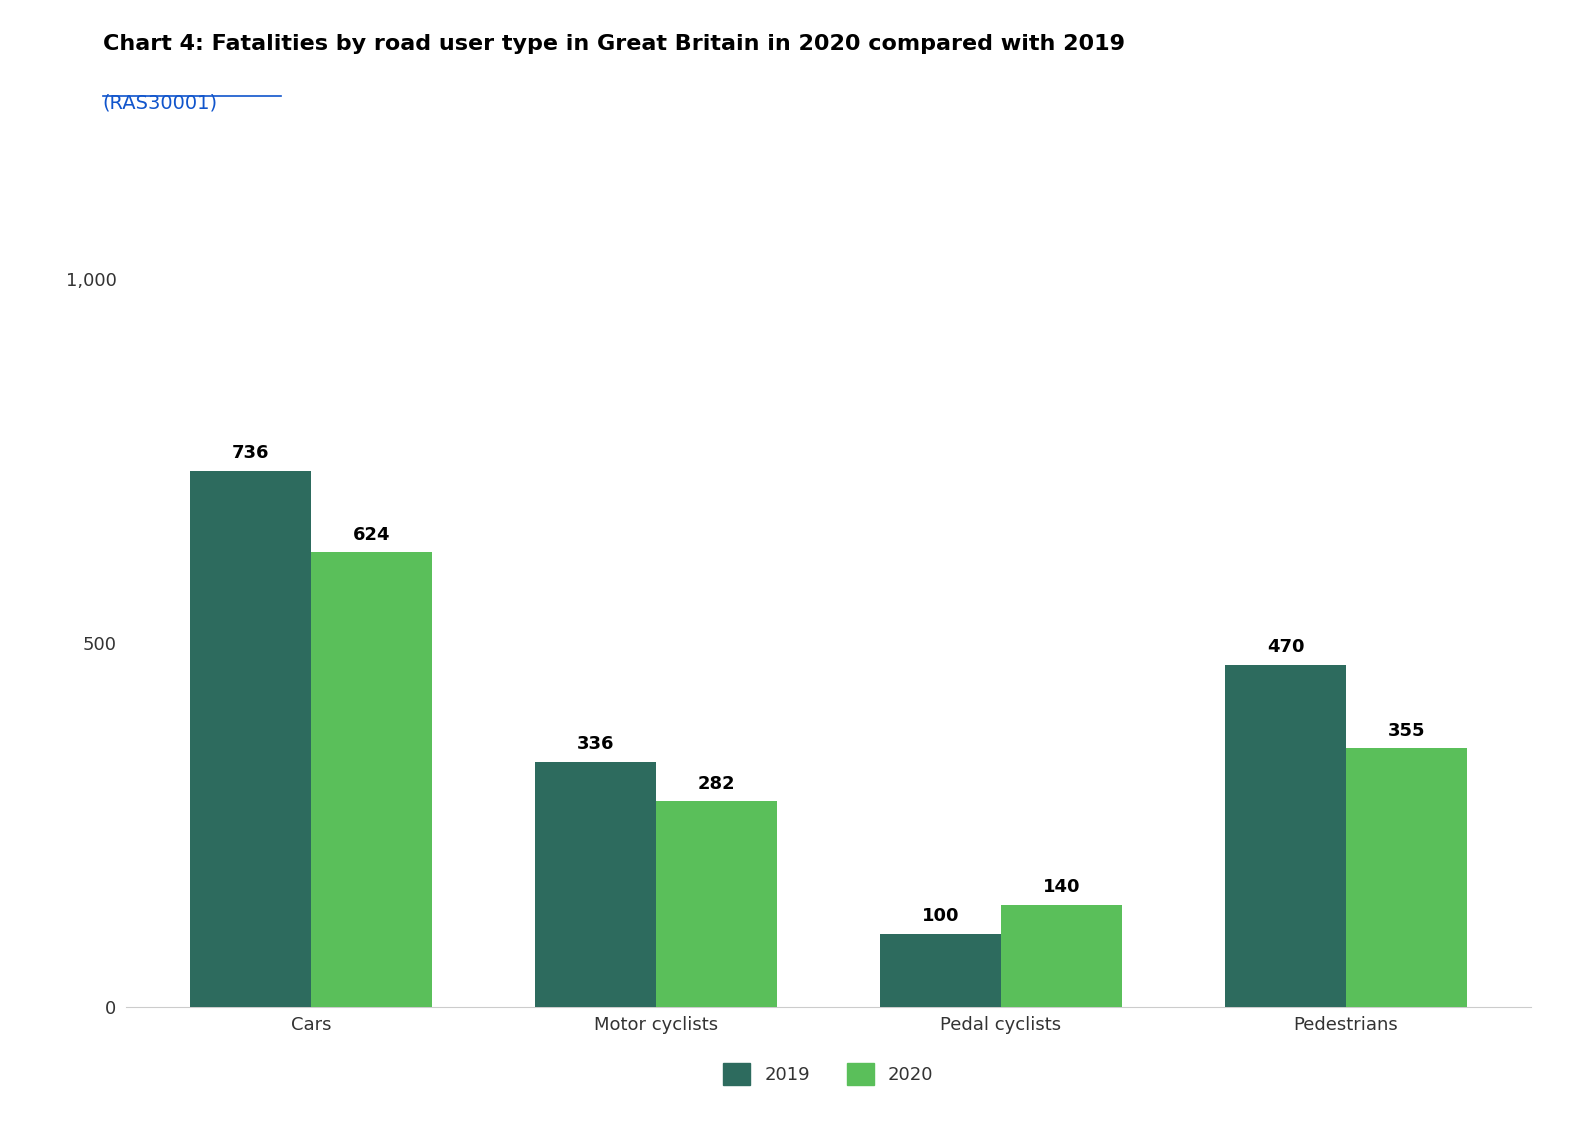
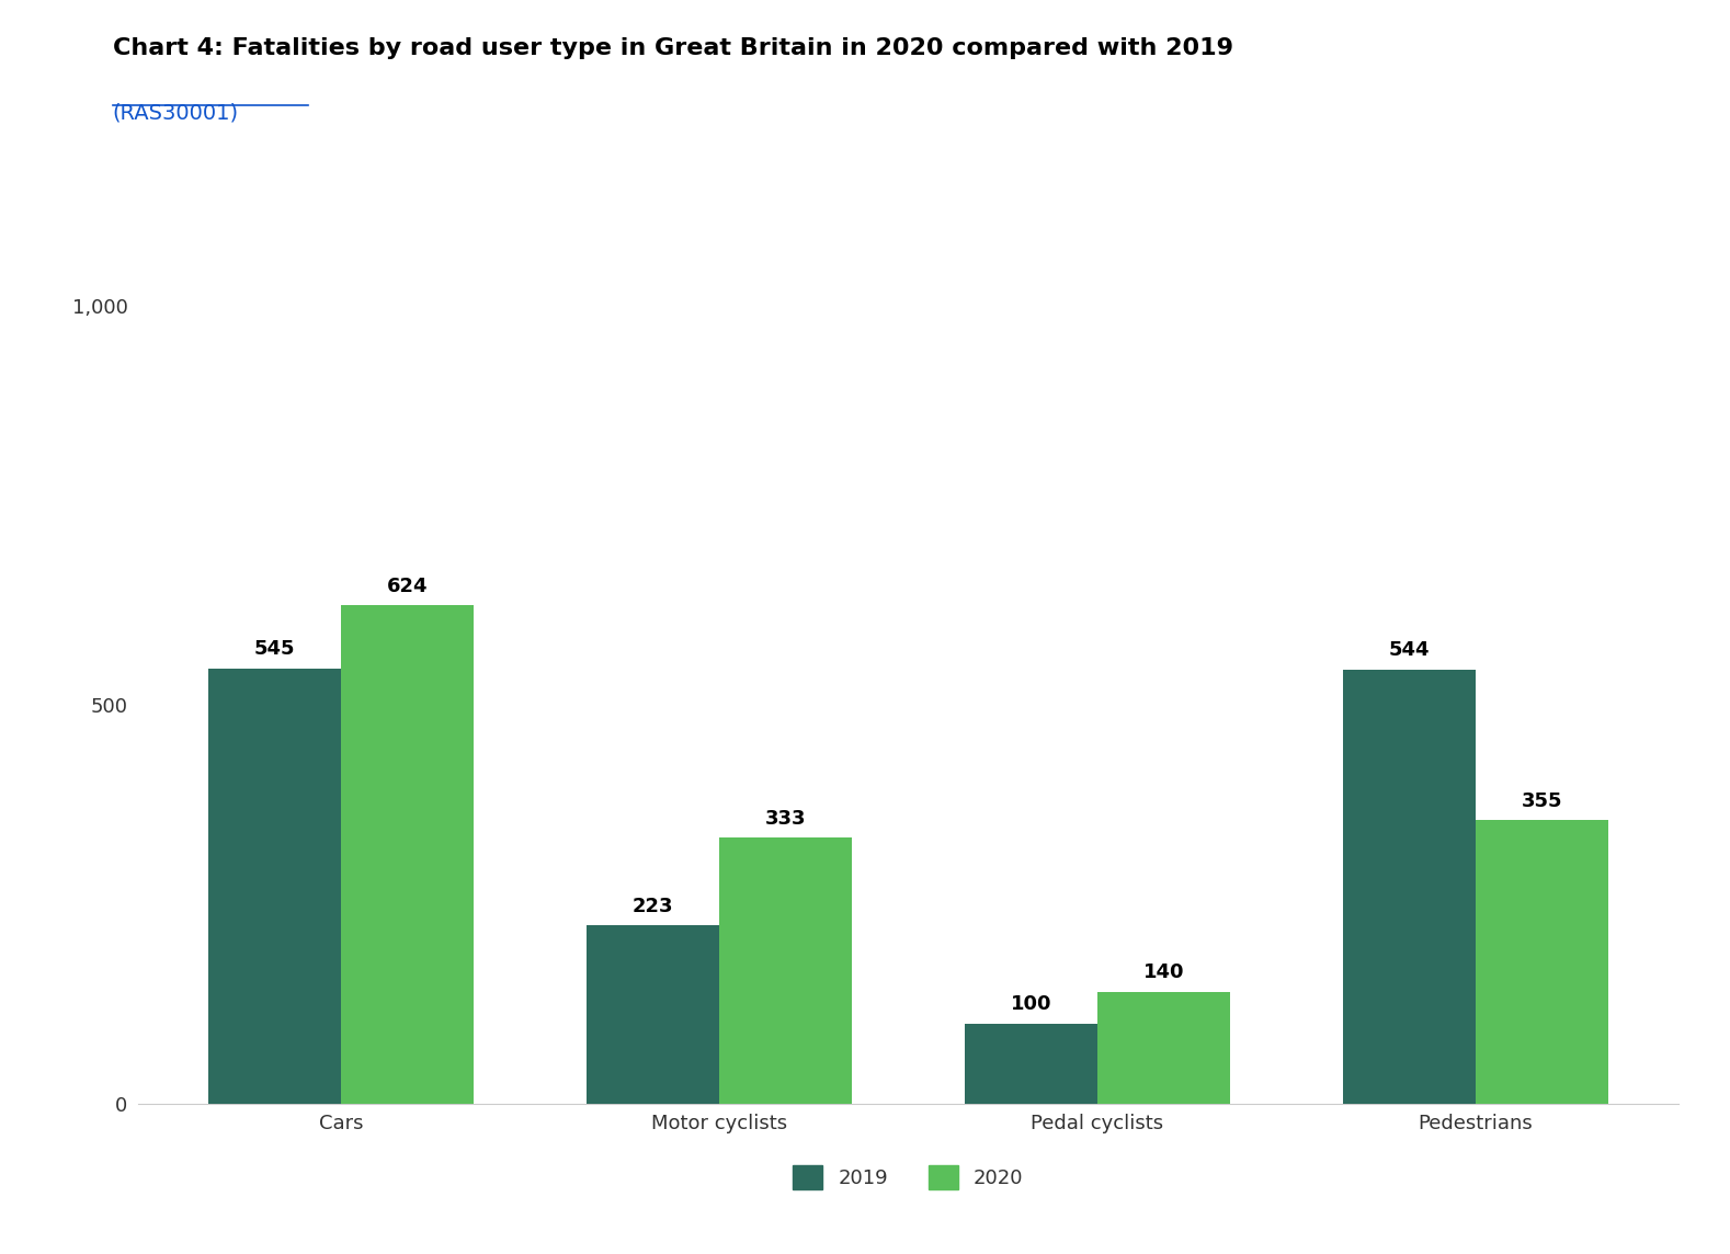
2019/Cars: 736 -> 545
2019/Motor cyclists: 336 -> 223
2020/Motor cyclists: 282 -> 333
2019/Pedestrians: 470 -> 544
